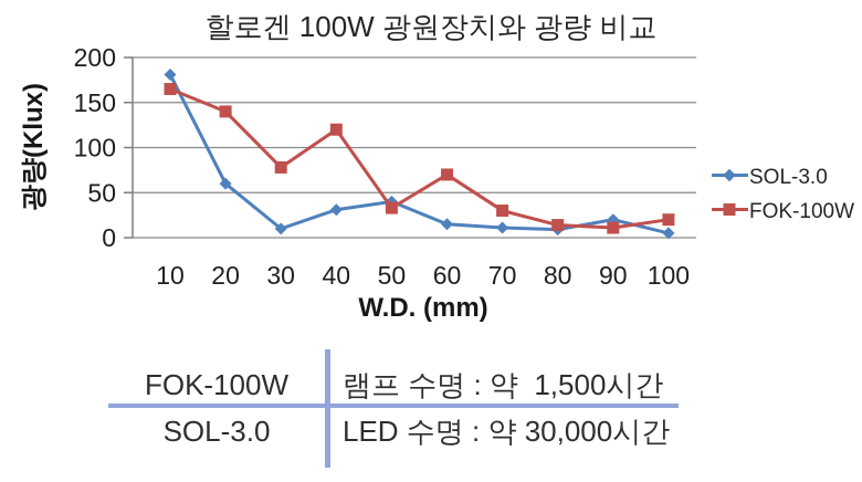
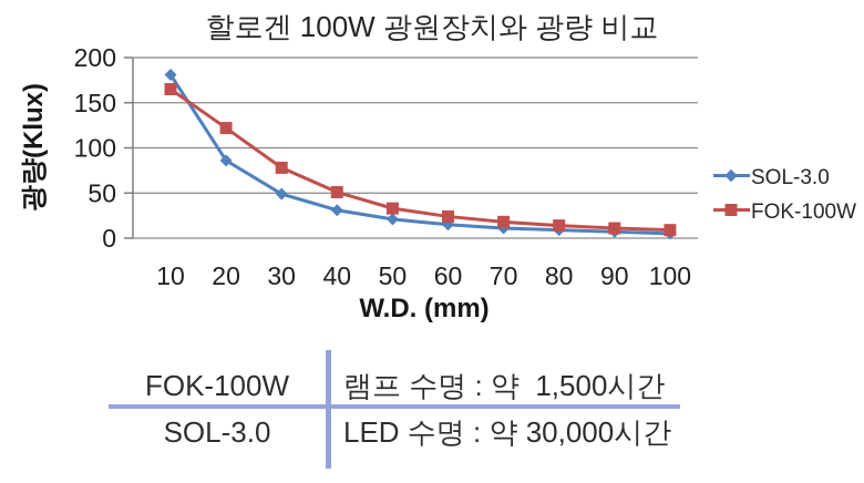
SOL-3.0/20: 60 -> 90
FOK-100W/20: 140 -> 120
SOL-3.0/30: 10 -> 50
FOK-100W/40: 120 -> 50
SOL-3.0/50: 40 -> 20
FOK-100W/60: 70 -> 20
FOK-100W/70: 30 -> 20
SOL-3.0/90: 20 -> 10
FOK-100W/100: 20 -> 10
